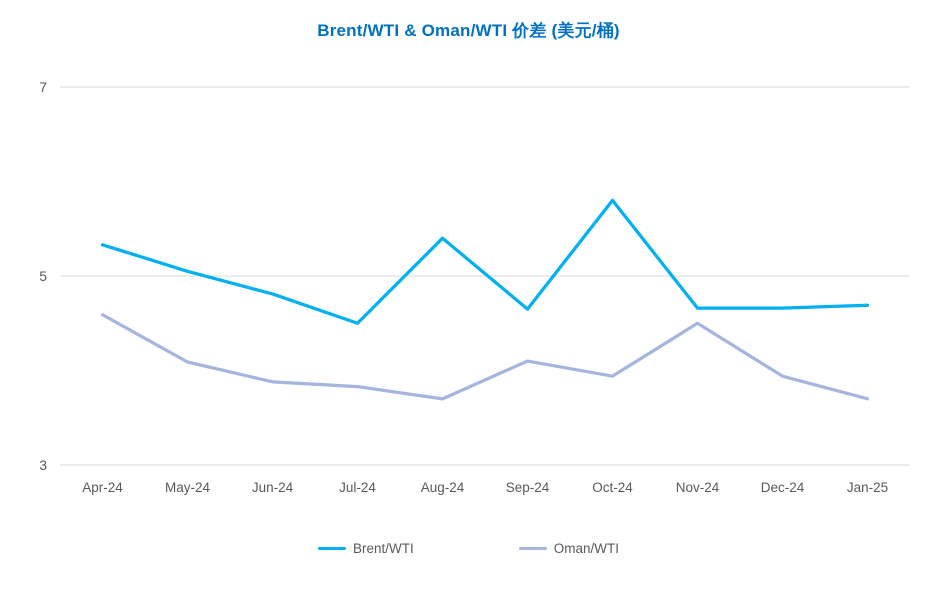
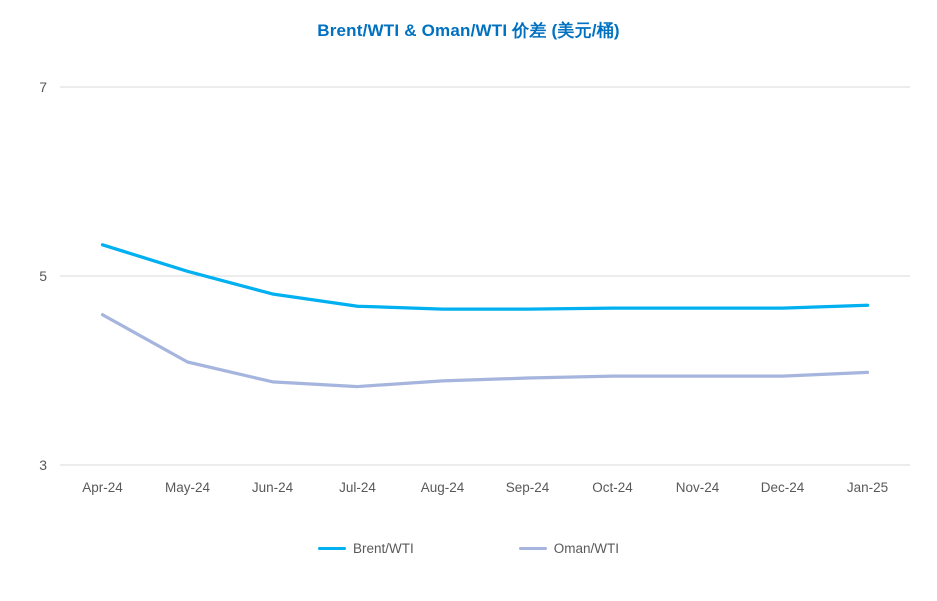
Brent/WTI/Jul-24: 4.5 -> 4.7
Brent/WTI/Aug-24: 5.4 -> 4.7
Oman/WTI/Aug-24: 3.7 -> 3.9
Oman/WTI/Sep-24: 4.1 -> 3.9
Brent/WTI/Oct-24: 5.8 -> 4.7
Oman/WTI/Nov-24: 4.5 -> 3.9
Oman/WTI/Jan-25: 3.7 -> 4.0
